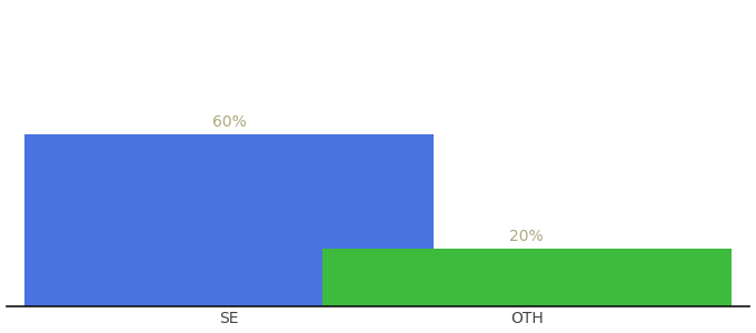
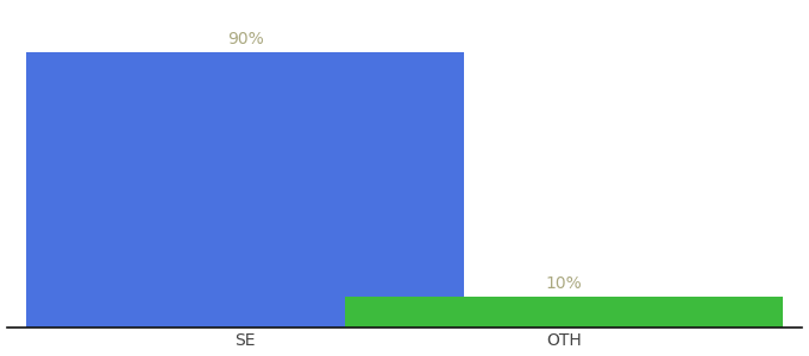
SE: 60% -> 90%
OTH: 20% -> 10%
